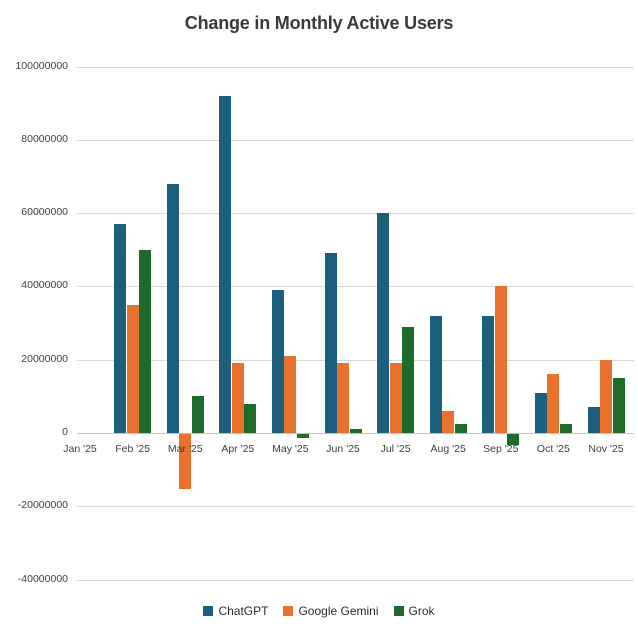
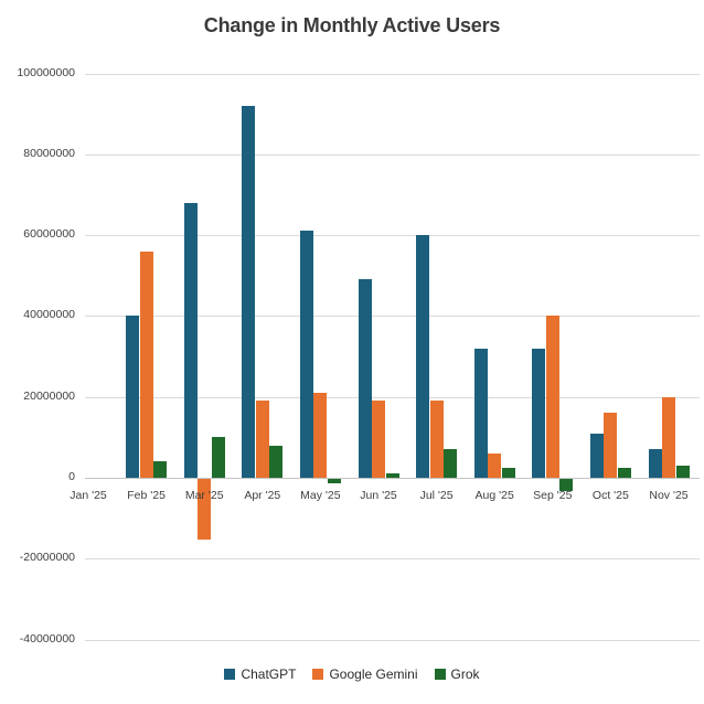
ChatGPT/Feb '25: 57000000 -> 40000000
Google Gemini/Feb '25: 35000000 -> 56000000
Grok/Feb '25: 50000000 -> 4000000
ChatGPT/May '25: 39000000 -> 61000000
Grok/Jul '25: 29000000 -> 7000000
Grok/Nov '25: 15000000 -> 3000000
